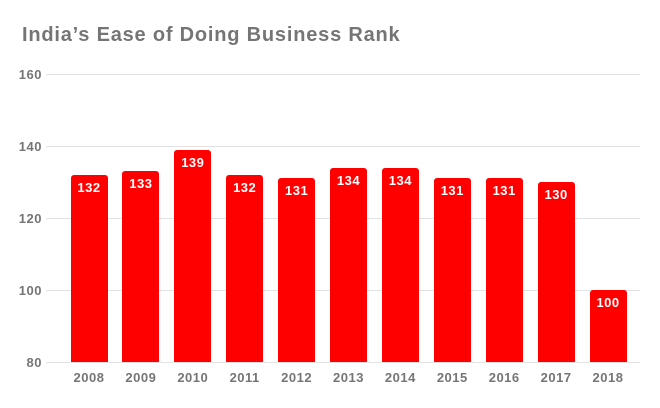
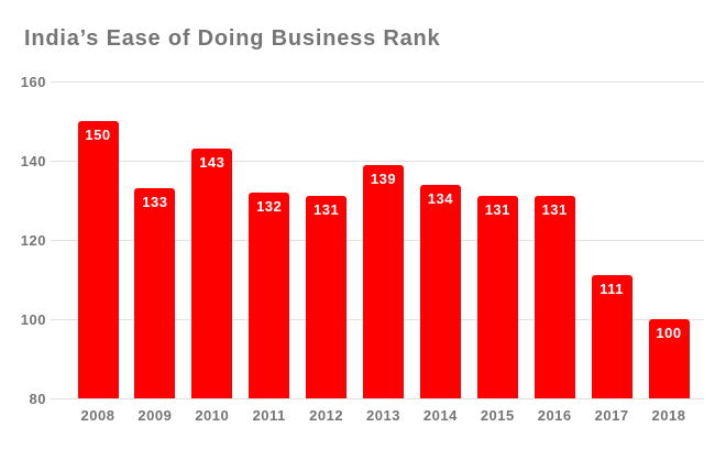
2008: 132 -> 150
2010: 139 -> 143
2013: 134 -> 139
2017: 130 -> 111
